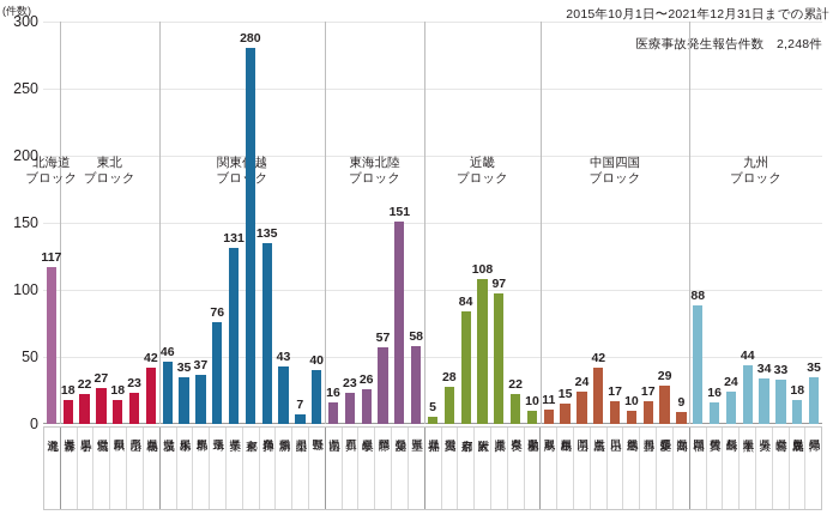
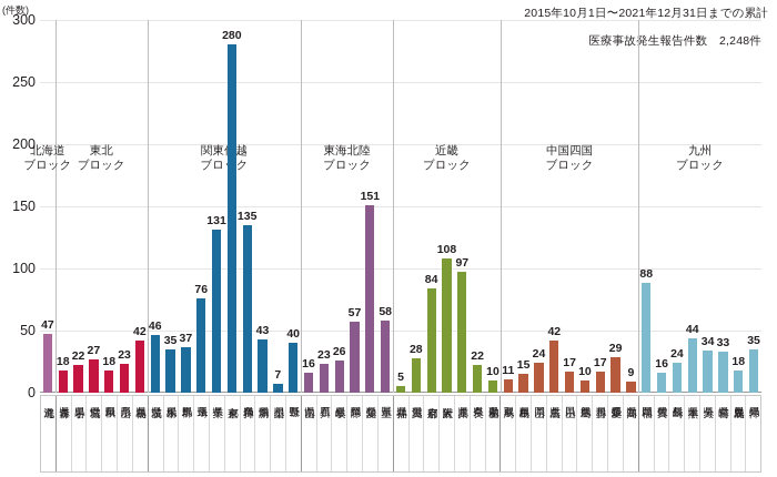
北海道: 117 -> 47
